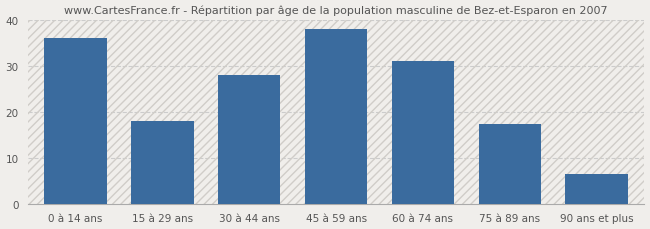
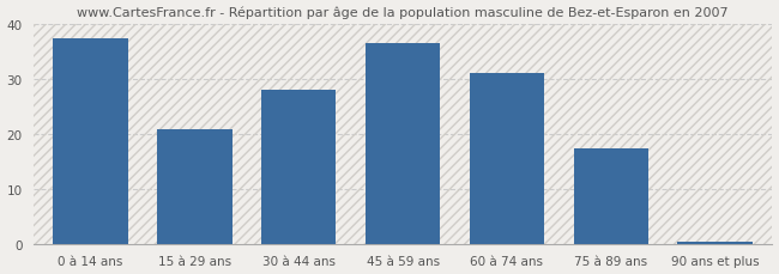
0 à 14 ans: 36.0 -> 37.5
15 à 29 ans: 18.0 -> 21.0
45 à 59 ans: 38.0 -> 36.5
90 ans et plus: 6.5 -> 0.5
